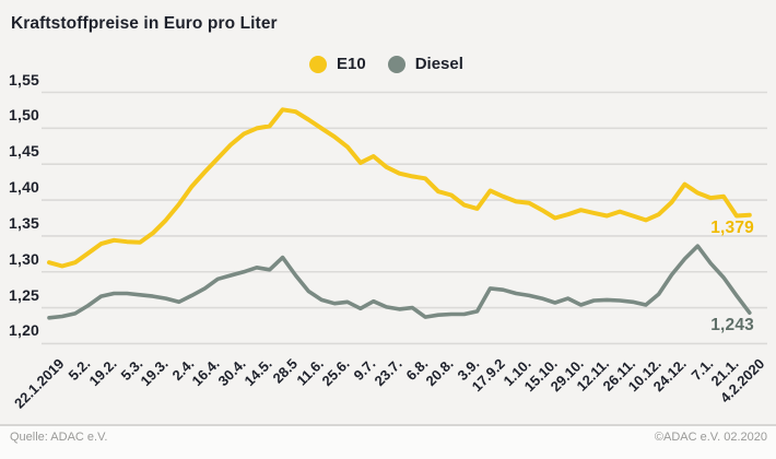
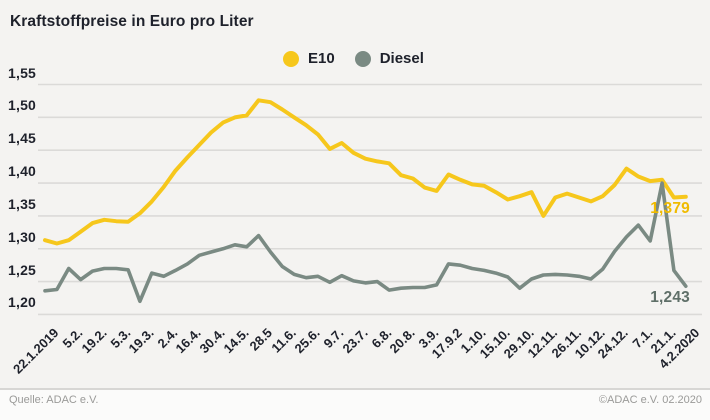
Diesel/5.2.: 1,24 -> 1,27
Diesel/19.3.: 1,27 -> 1,22
Diesel/29.10.: 1,26 -> 1,24
E10/12.11.: 1,38 -> 1,35
Diesel/21.1.: 1,29 -> 1,40
